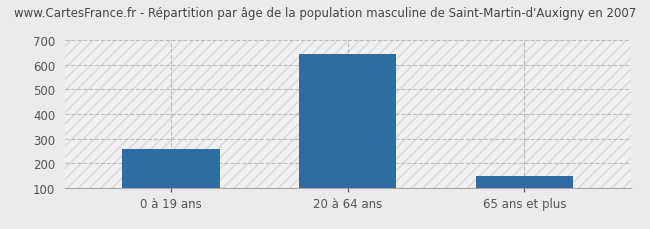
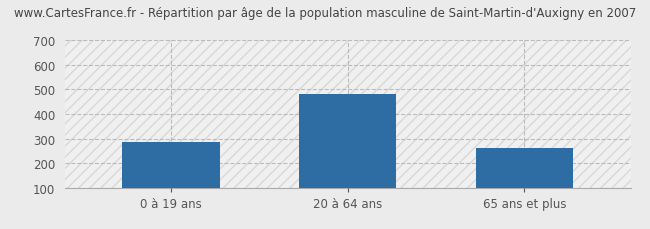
0 à 19 ans: 258 -> 285
20 à 64 ans: 645 -> 480
65 ans et plus: 148 -> 260
